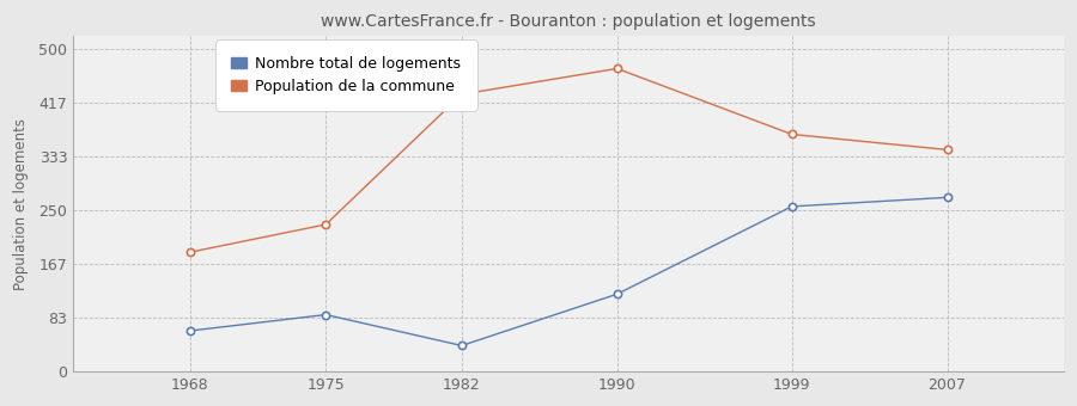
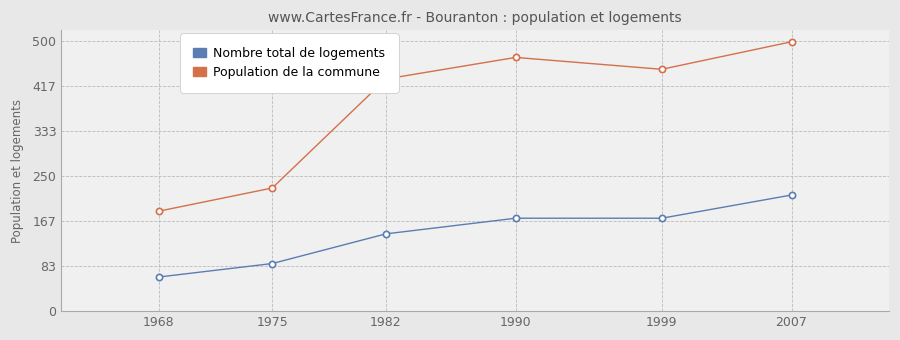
Nombre total de logements/1982: 40 -> 143
Nombre total de logements/1990: 120 -> 172
Nombre total de logements/1999: 256 -> 172
Population de la commune/1999: 368 -> 448
Nombre total de logements/2007: 270 -> 215
Population de la commune/2007: 344 -> 499
